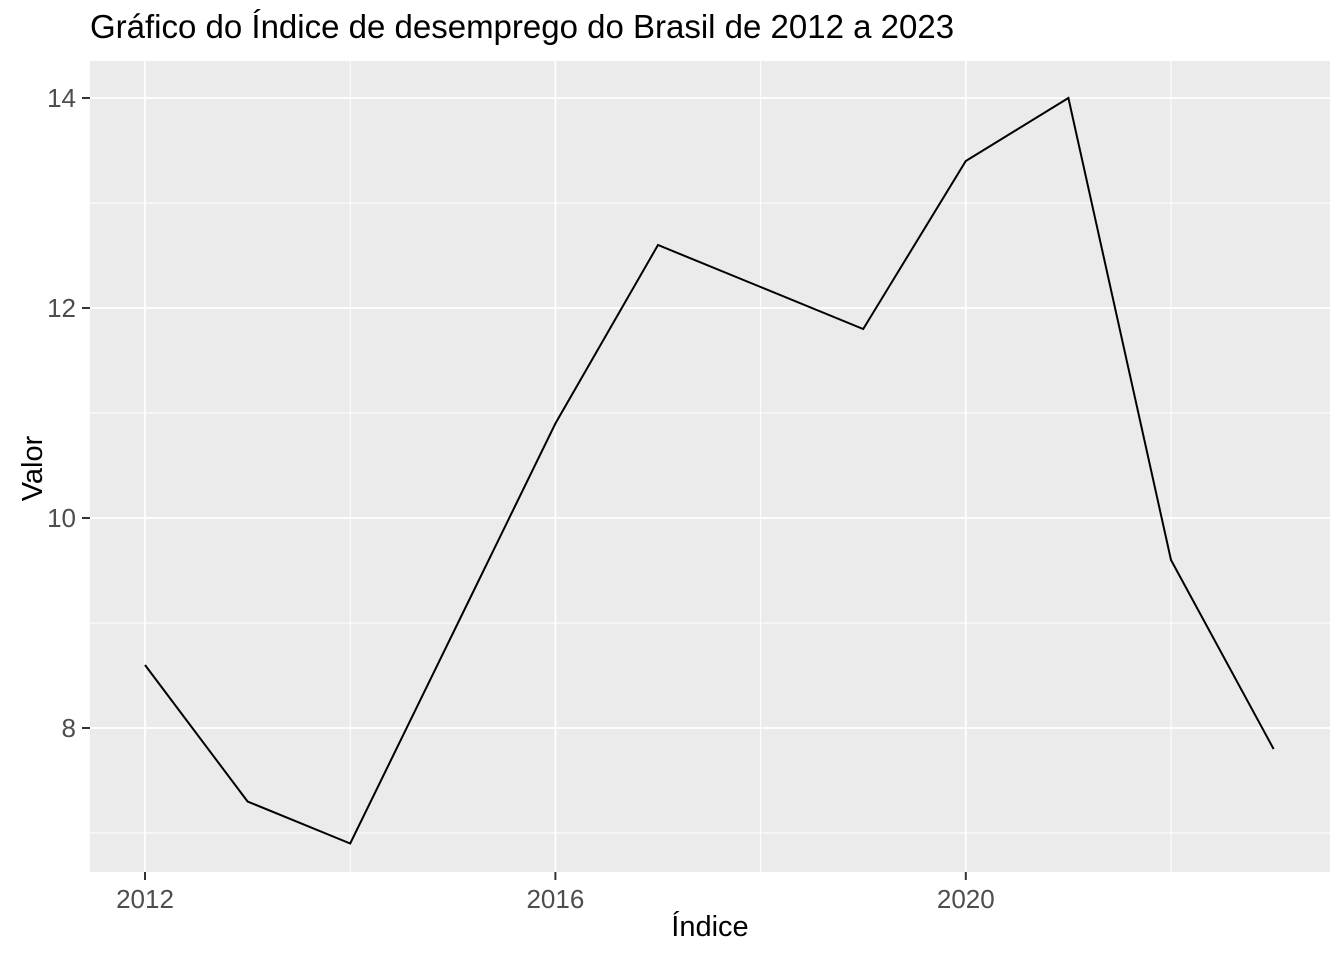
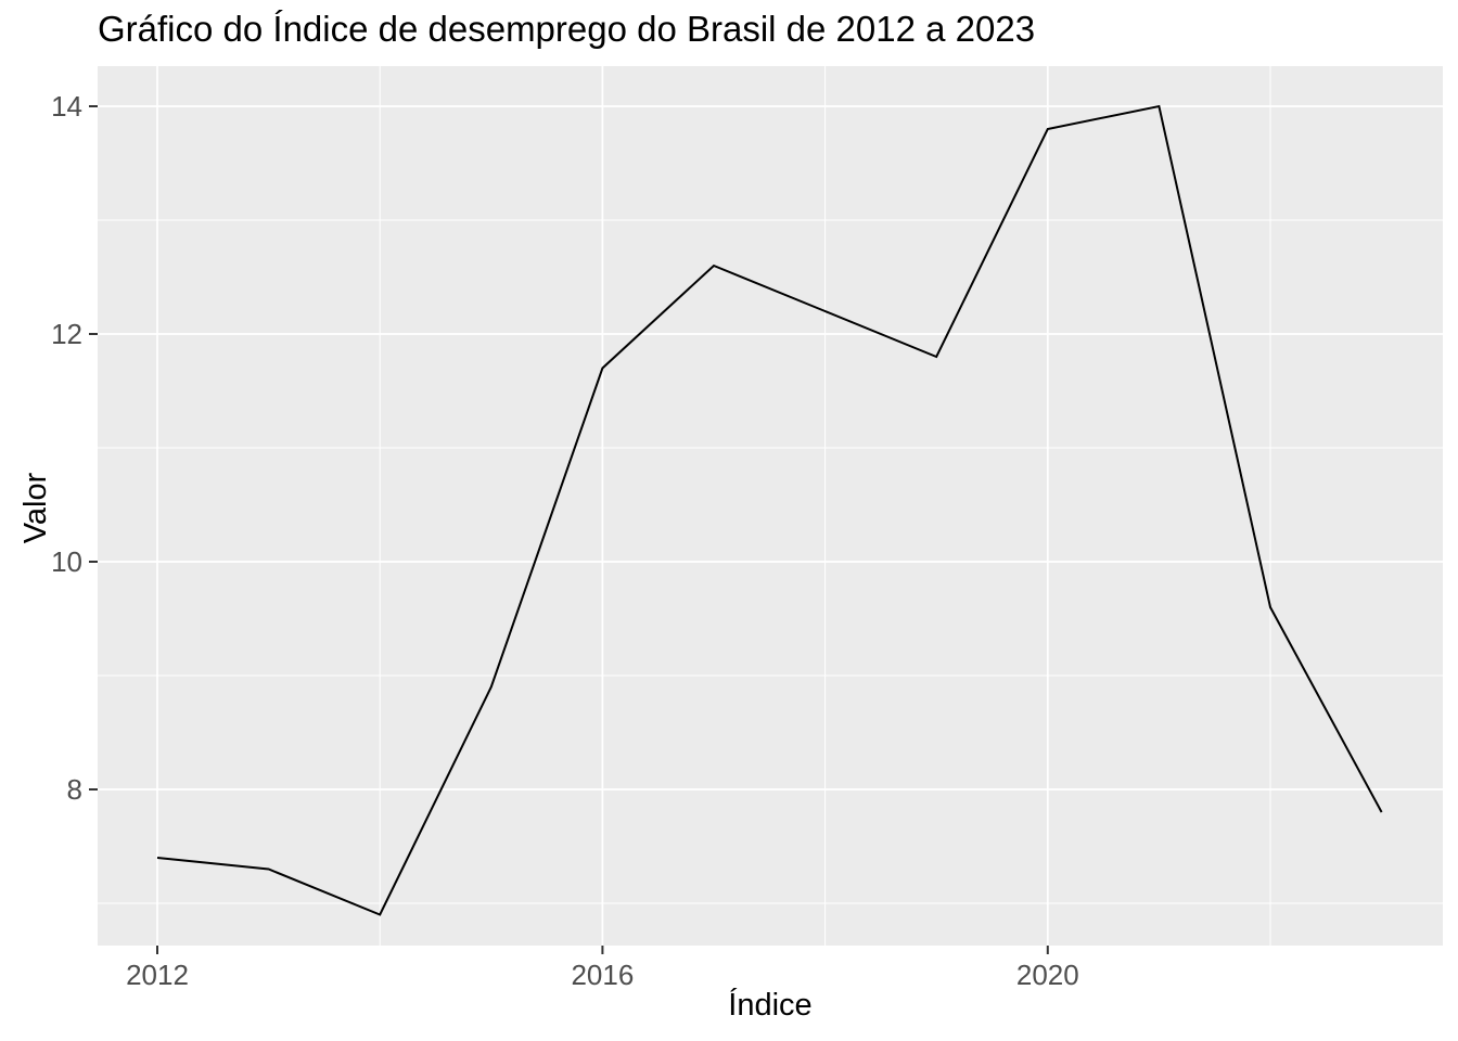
2012: 8.6 -> 7.4
2016: 10.9 -> 11.7
2020: 13.4 -> 13.8
